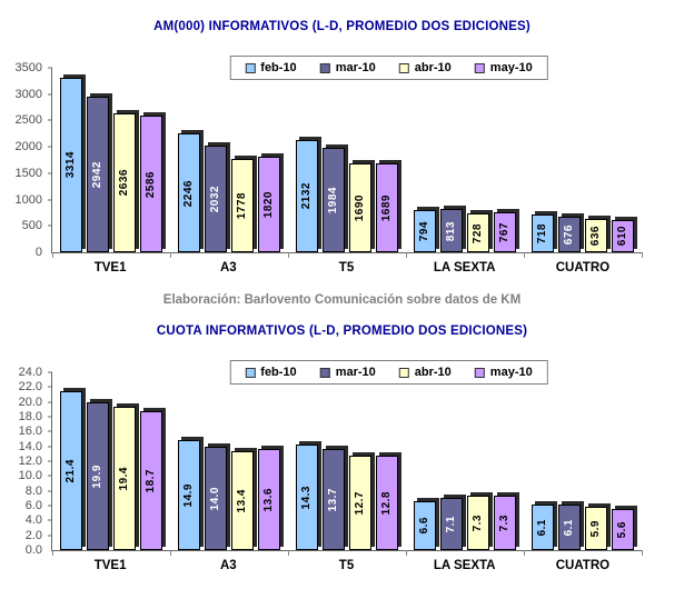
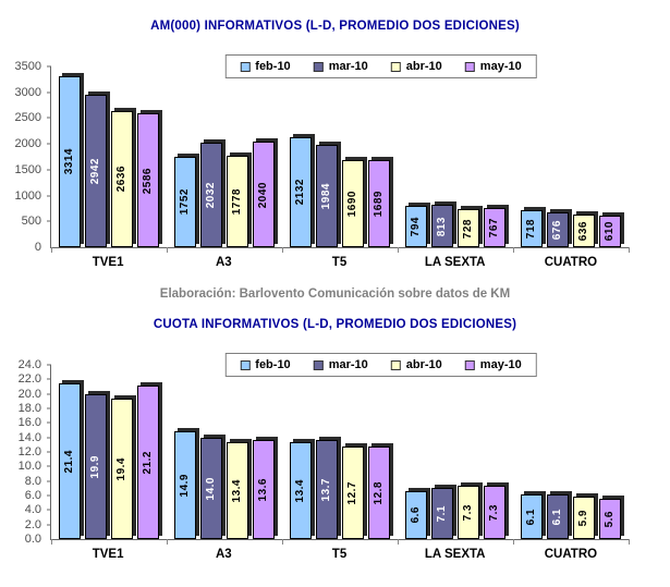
AM(000) INFORMATIVOS (L-D, PROMEDIO DOS EDICIONES)/feb-10/A3: 2246 -> 1752
AM(000) INFORMATIVOS (L-D, PROMEDIO DOS EDICIONES)/may-10/A3: 1820 -> 2040
CUOTA INFORMATIVOS (L-D, PROMEDIO DOS EDICIONES)/may-10/TVE1: 18.7 -> 21.2
CUOTA INFORMATIVOS (L-D, PROMEDIO DOS EDICIONES)/feb-10/T5: 14.3 -> 13.4
